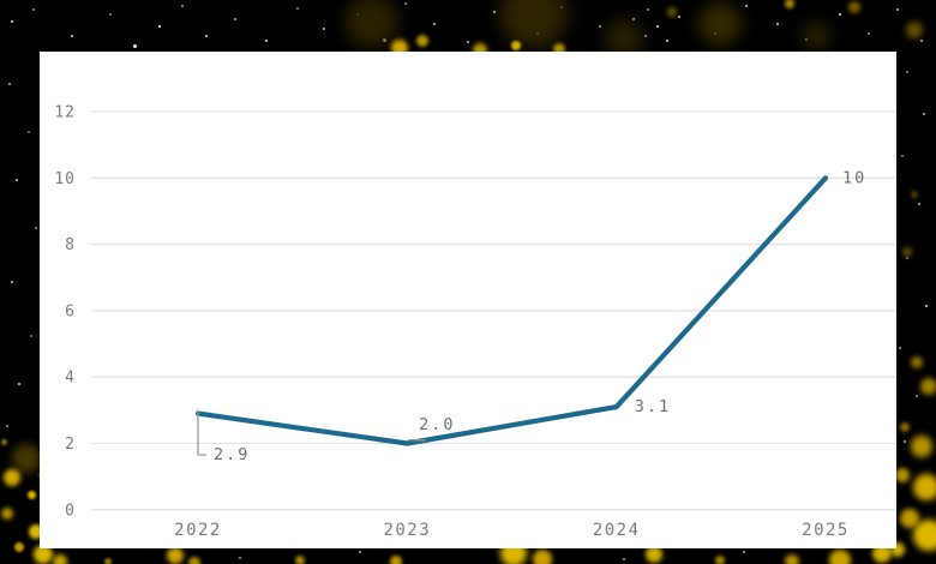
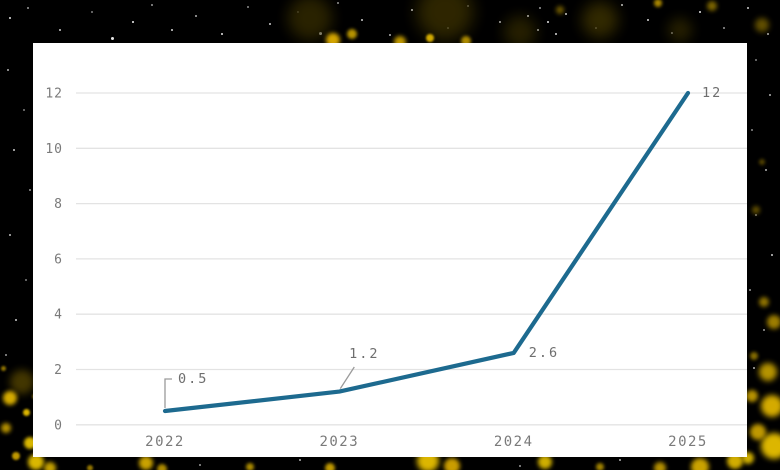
2022: 2.9 -> 0.5
2023: 2.0 -> 1.2
2024: 3.1 -> 2.6
2025: 10 -> 12
